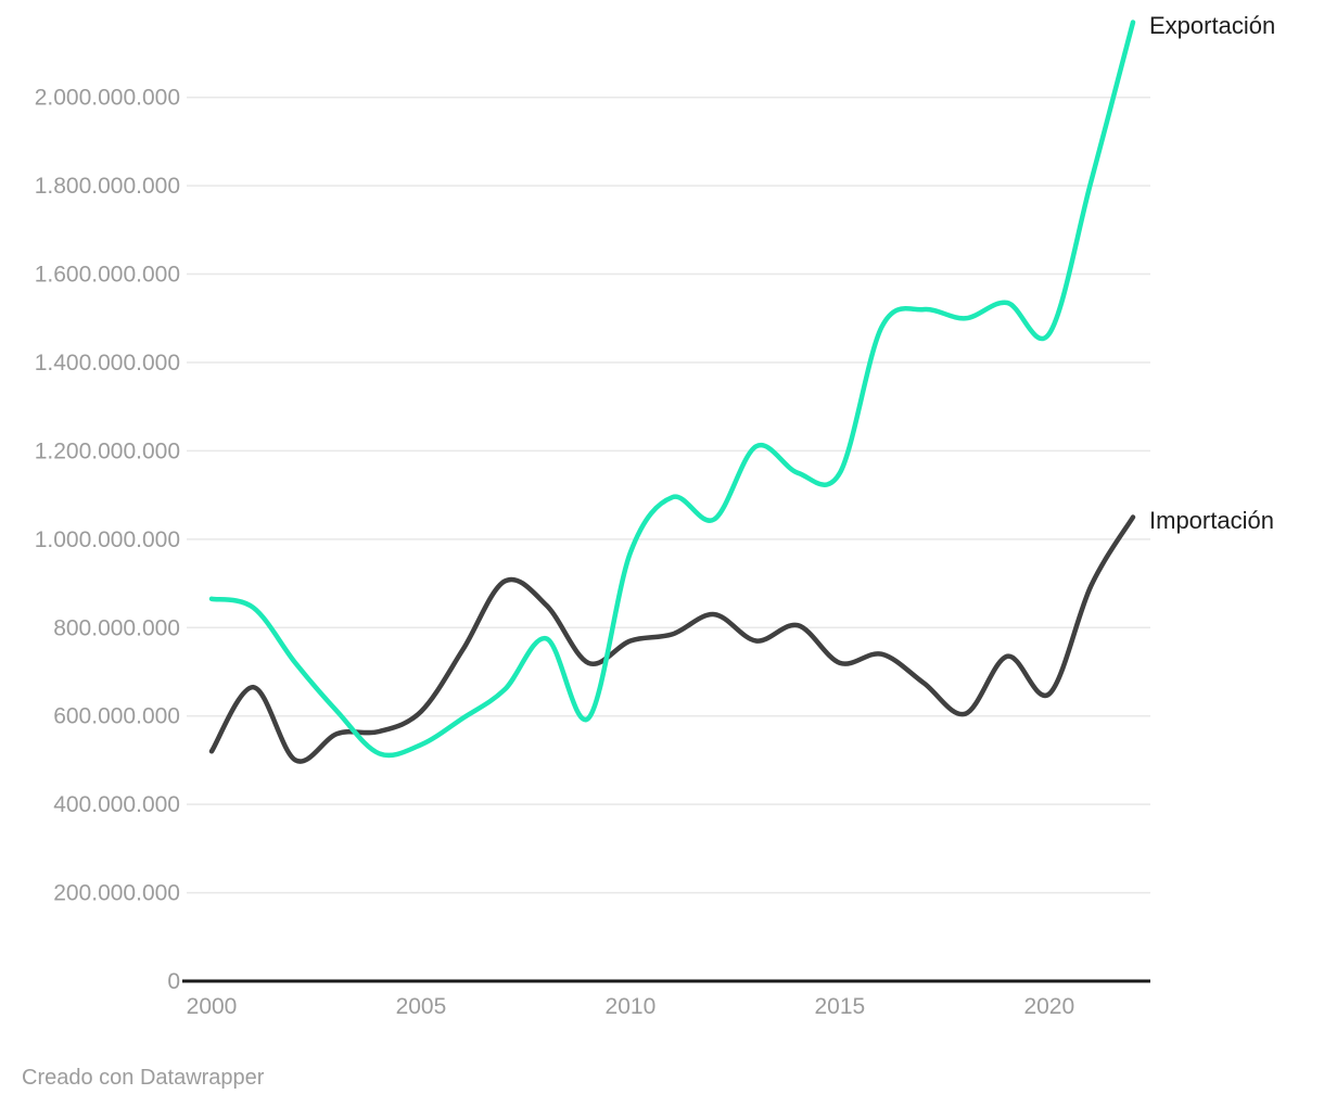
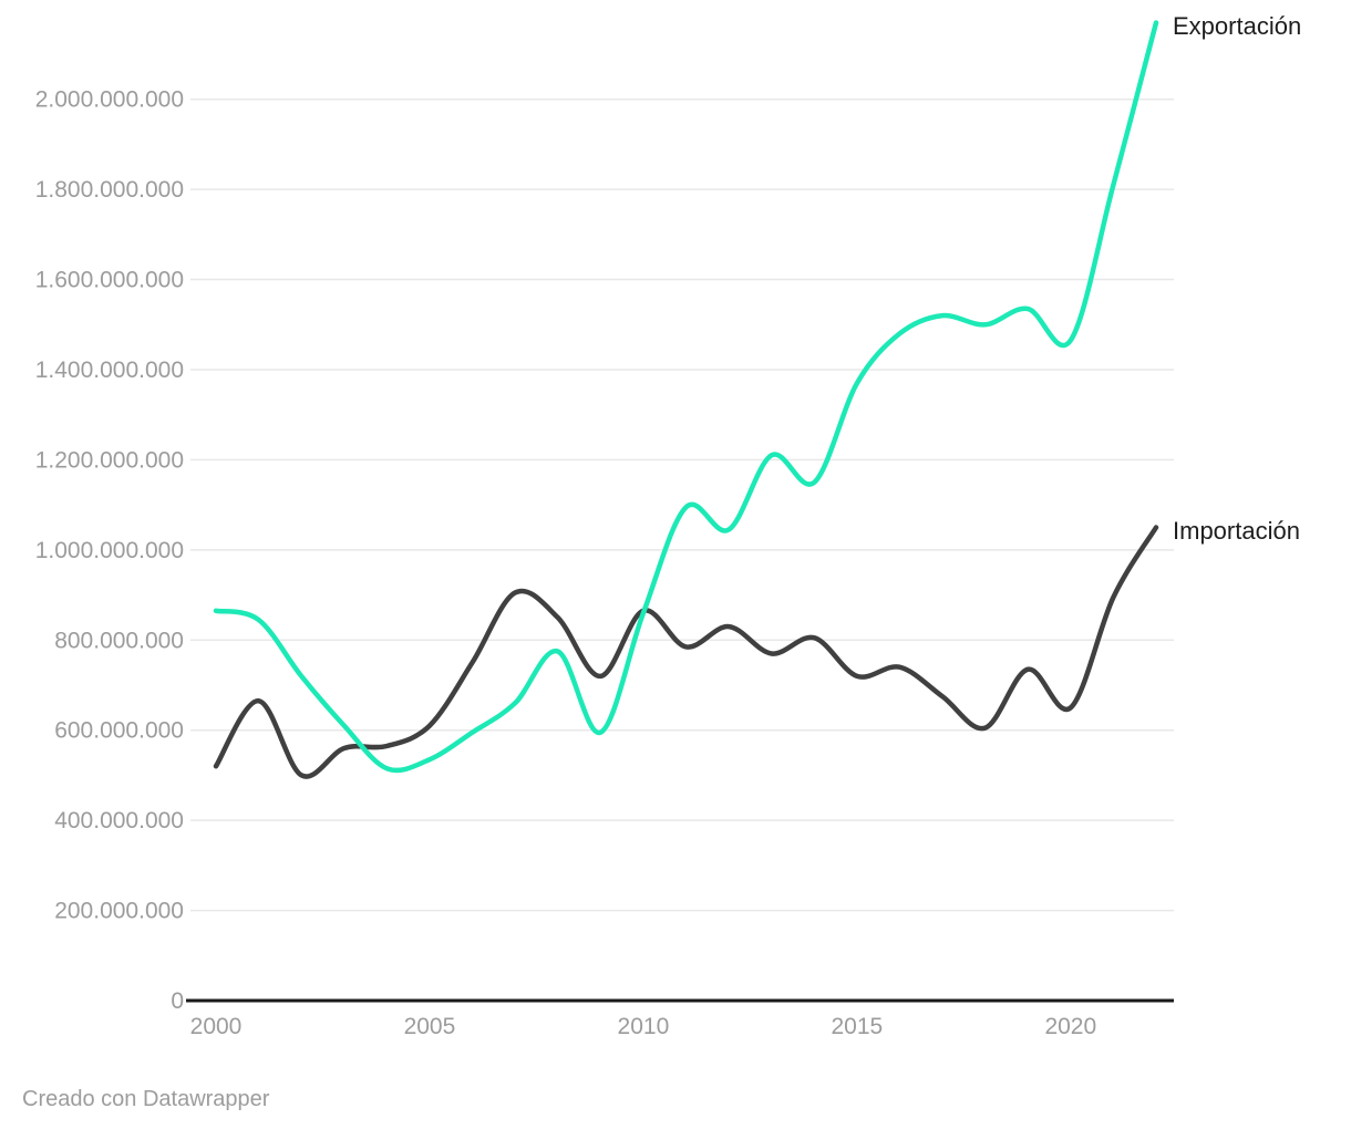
Exportación/2010: 970000000 -> 860000000
Importación/2010: 770000000 -> 860000000
Exportación/2015: 1150000000 -> 1370000000
